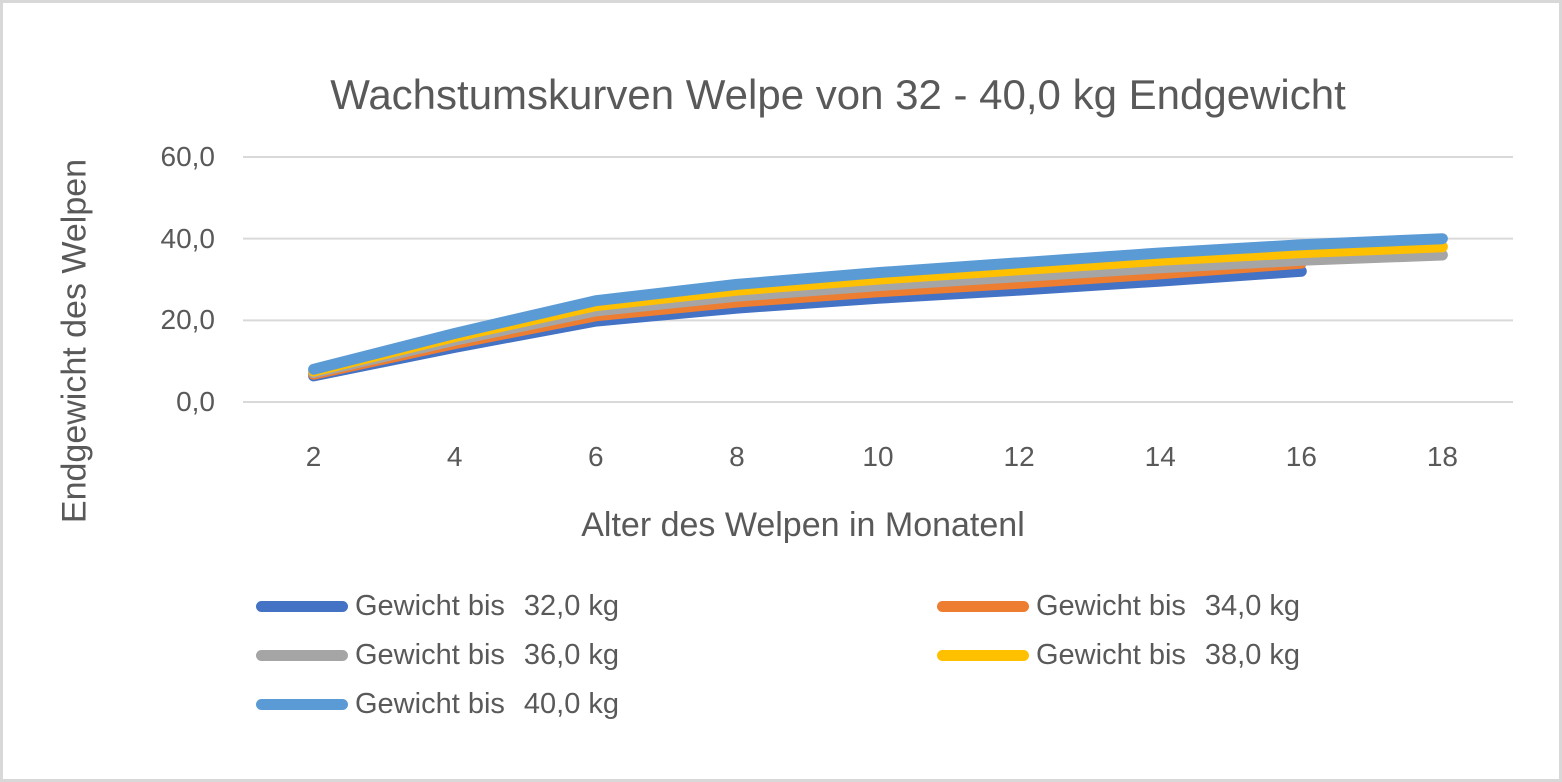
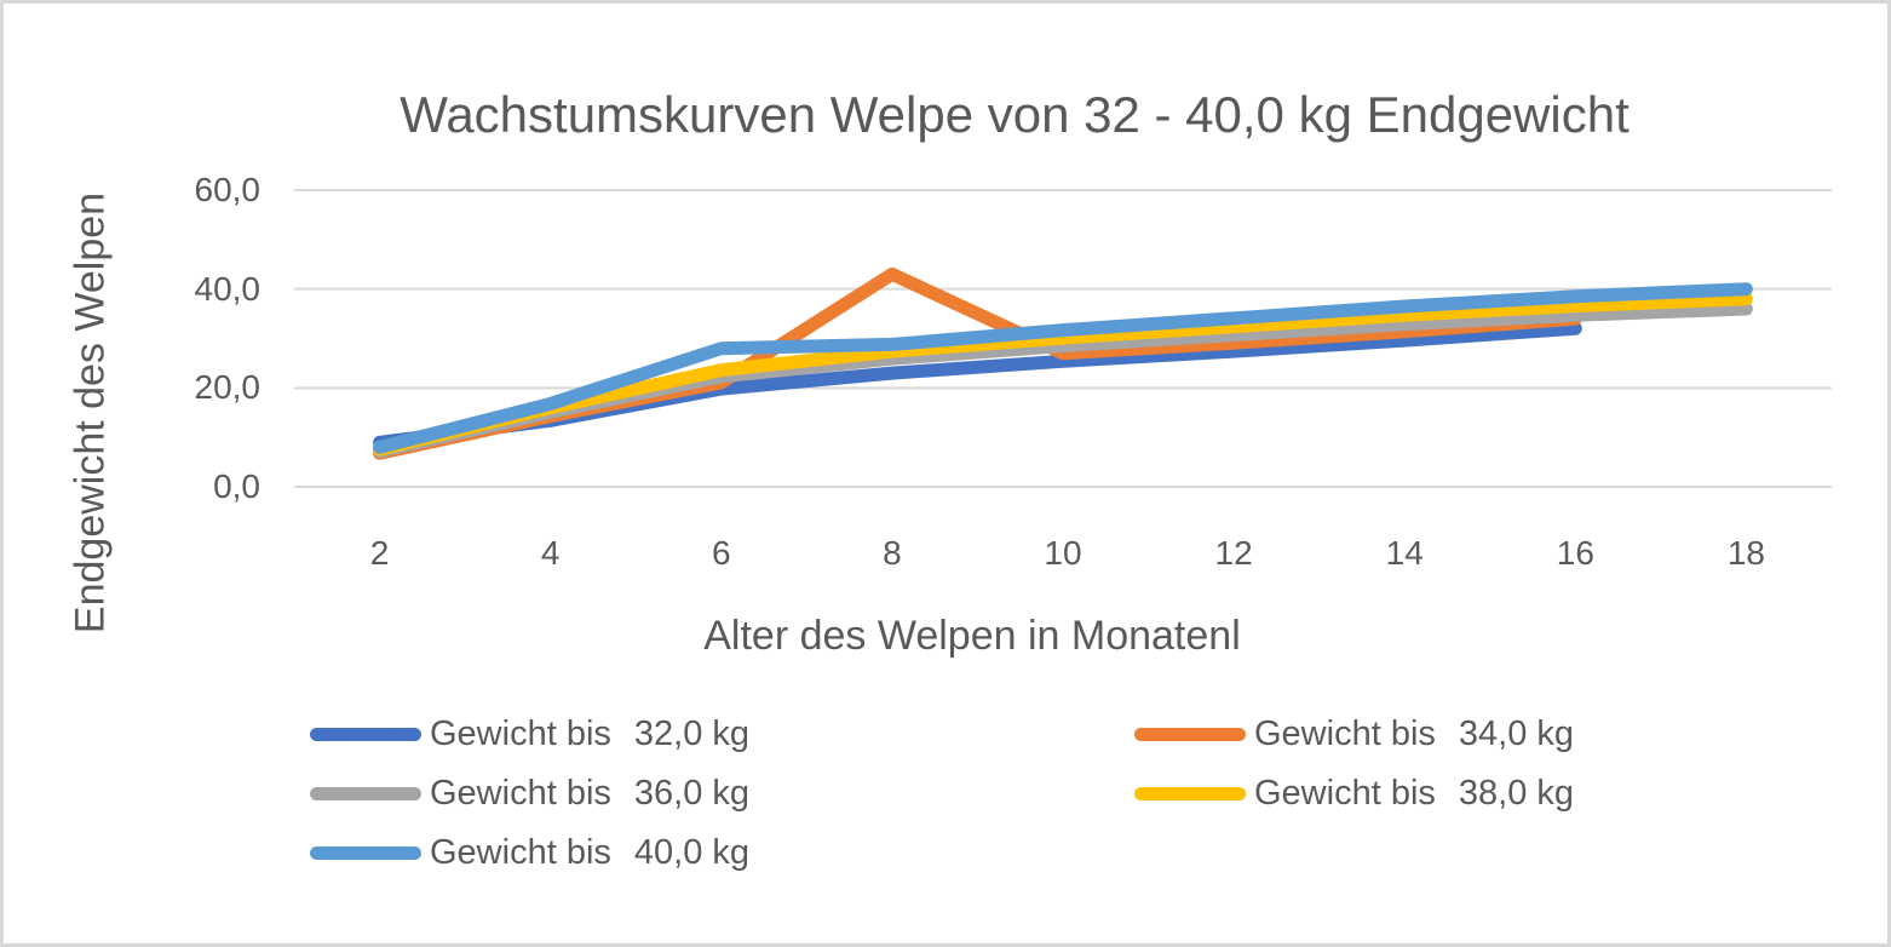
Gewicht bis 32,0 kg/2: 6 -> 9
Gewicht bis 40,0 kg/6: 25 -> 28
Gewicht bis 34,0 kg/8: 24 -> 43
